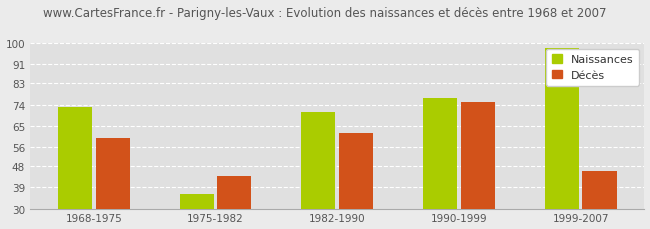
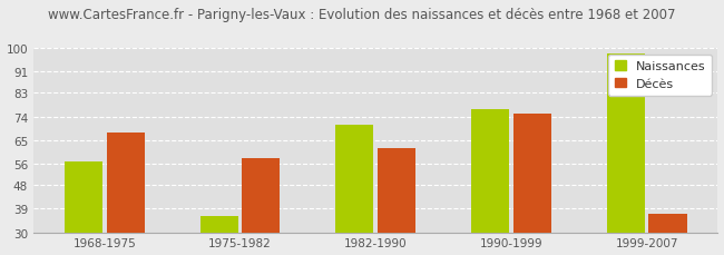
Naissances/1968-1975: 73 -> 57
Décès/1968-1975: 60 -> 68
Décès/1975-1982: 44 -> 58
Décès/1999-2007: 46 -> 37
